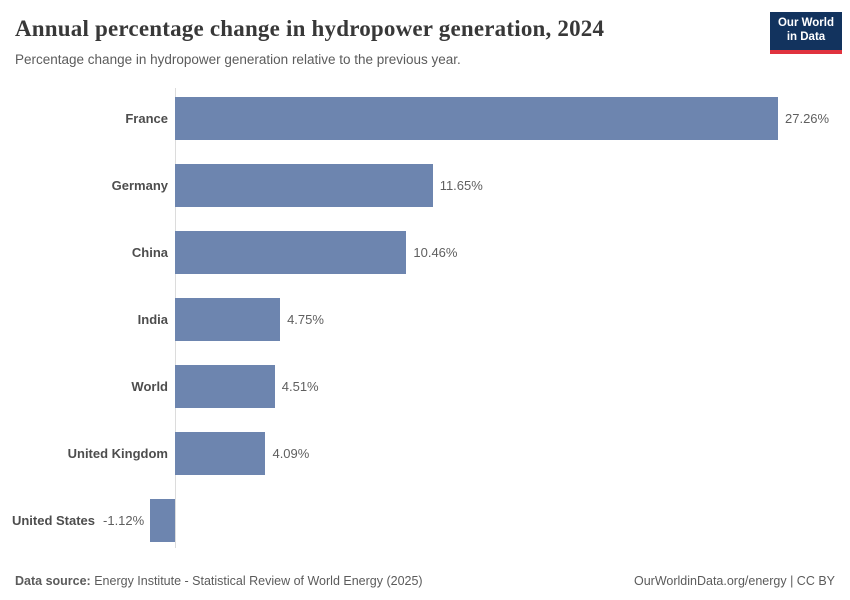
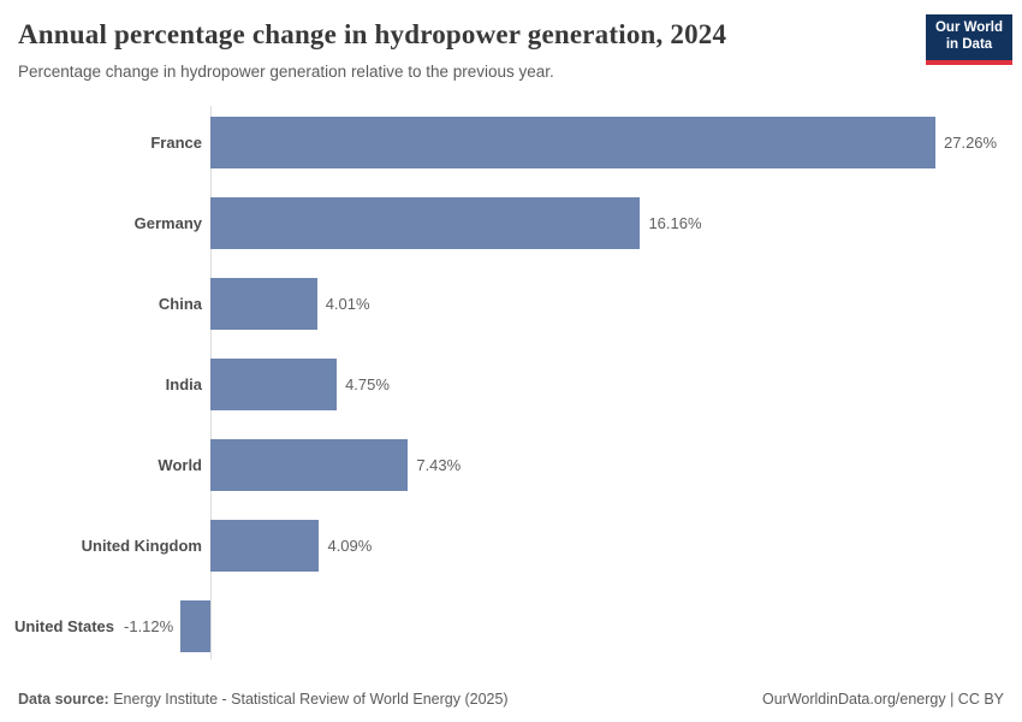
Germany: 11.65% -> 16.16%
China: 10.46% -> 4.01%
World: 4.51% -> 7.43%
